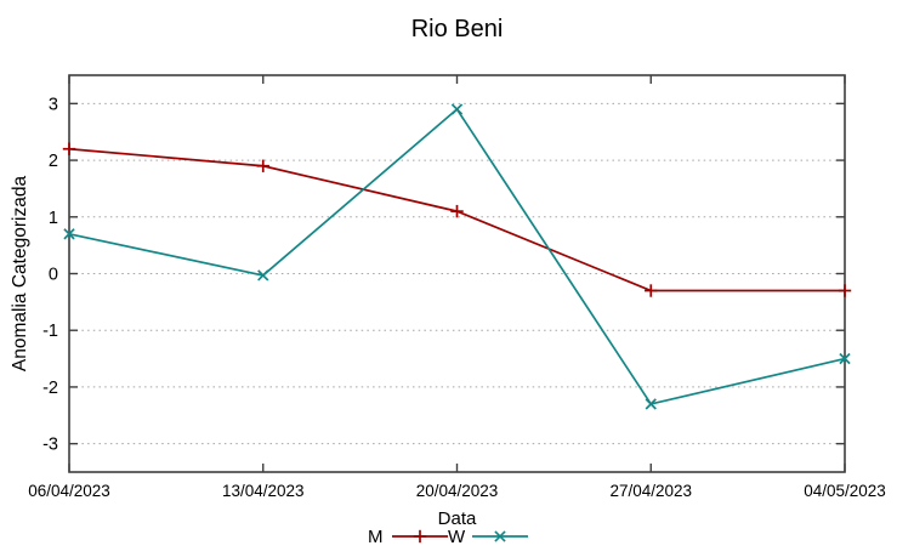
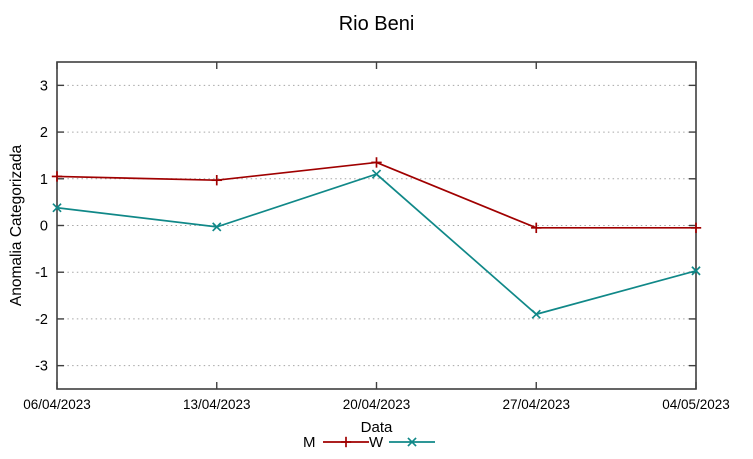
M/06/04/2023: 2.2 -> 1.1
W/06/04/2023: 0.7 -> 0.4
M/13/04/2023: 1.9 -> 1.0
M/20/04/2023: 1.1 -> 1.4
W/20/04/2023: 2.9 -> 1.1
M/27/04/2023: -0.3 -> -0.1
W/27/04/2023: -2.3 -> -1.9
M/04/05/2023: -0.3 -> -0.1
W/04/05/2023: -1.5 -> -1.0
